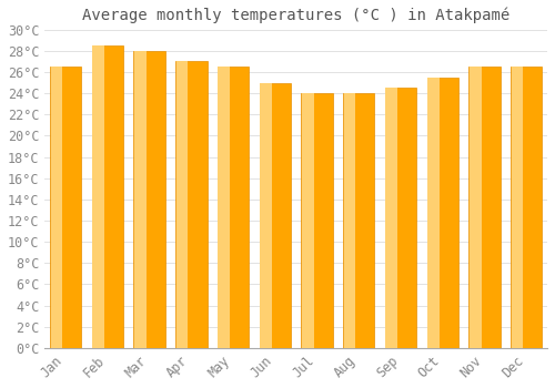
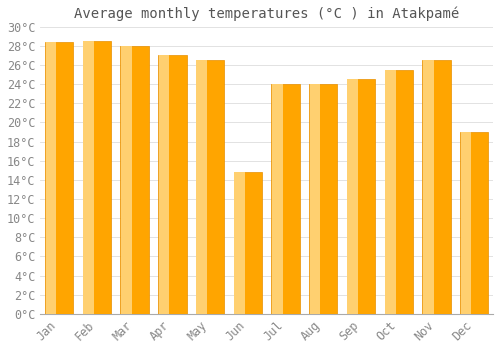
Jan: 26.5°C -> 28.4°C
Jun: 25.0°C -> 14.8°C
Dec: 26.5°C -> 19.0°C
